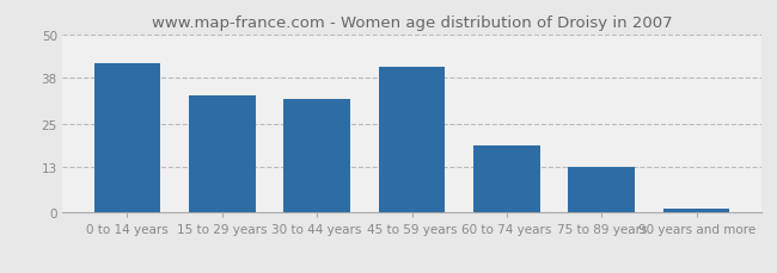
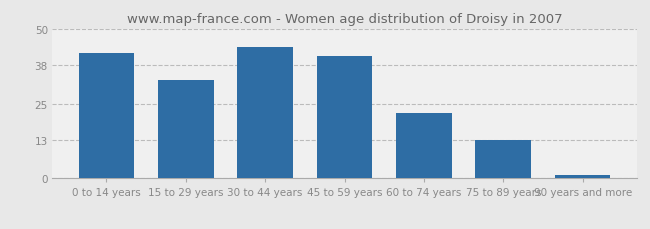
30 to 44 years: 32 -> 44
60 to 74 years: 19 -> 22
